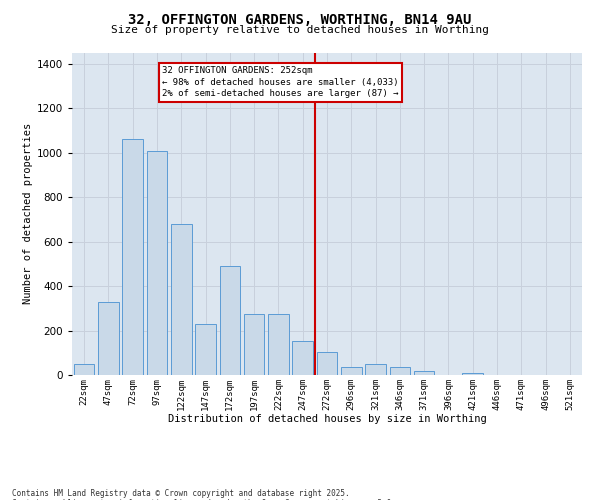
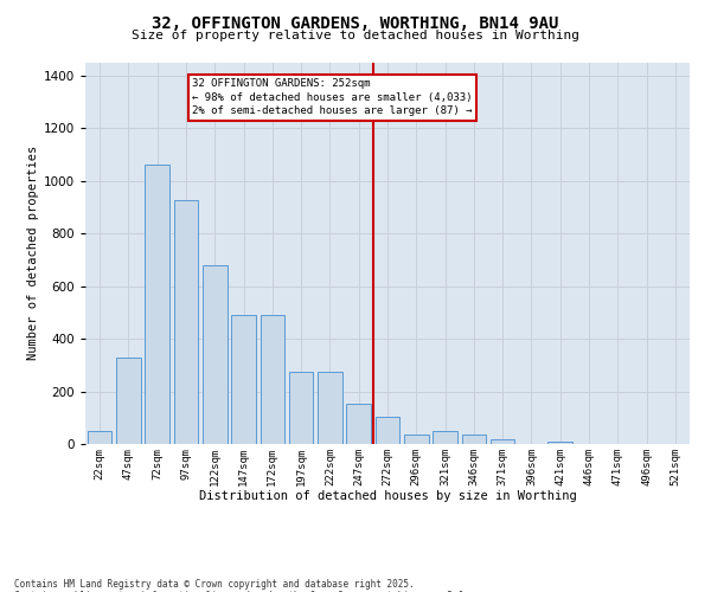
97sqm: 1005 -> 925
147sqm: 230 -> 490
